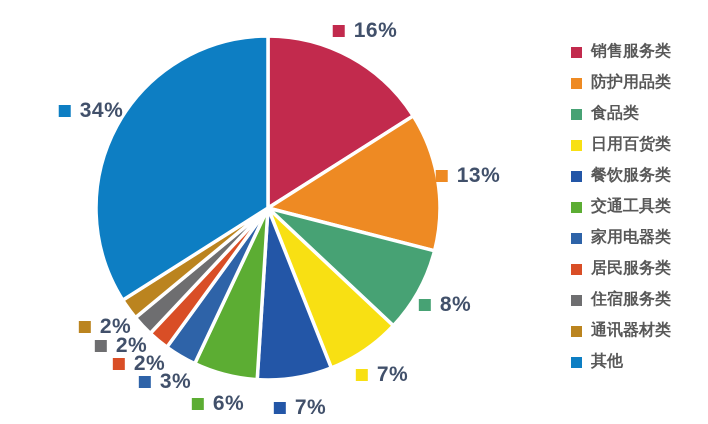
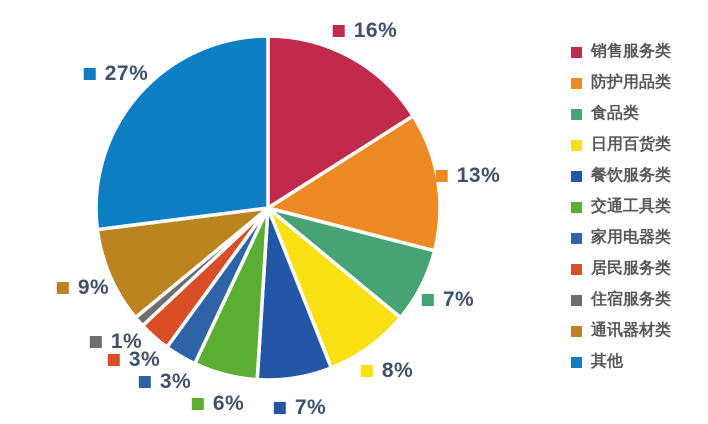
食品类: 8% -> 7%
日用百货类: 7% -> 8%
居民服务类: 2% -> 3%
住宿服务类: 2% -> 1%
通讯器材类: 2% -> 9%
其他: 34% -> 27%
